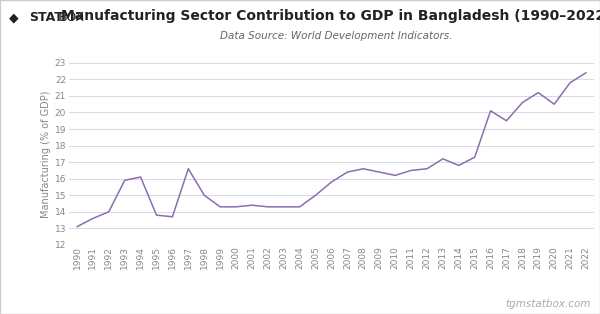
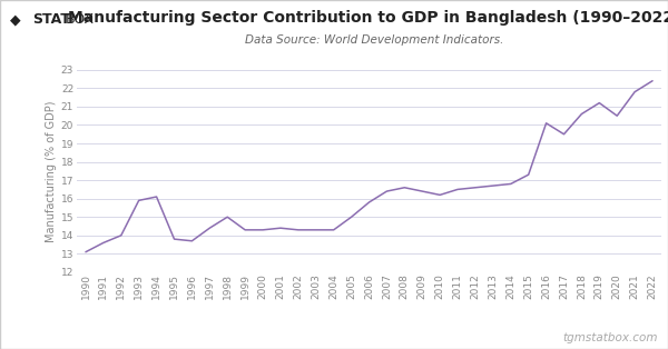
1997: 16.6 -> 14.4
2013: 17.2 -> 16.7
